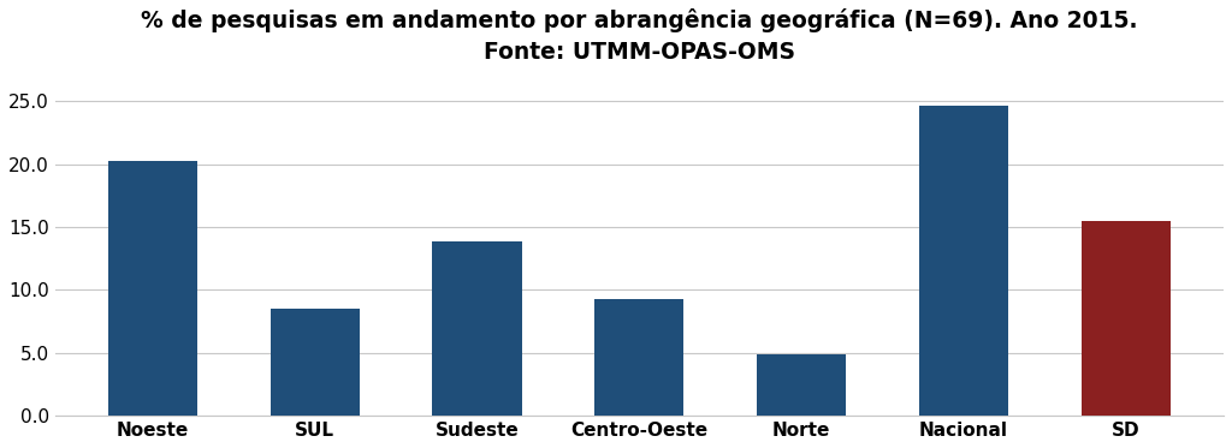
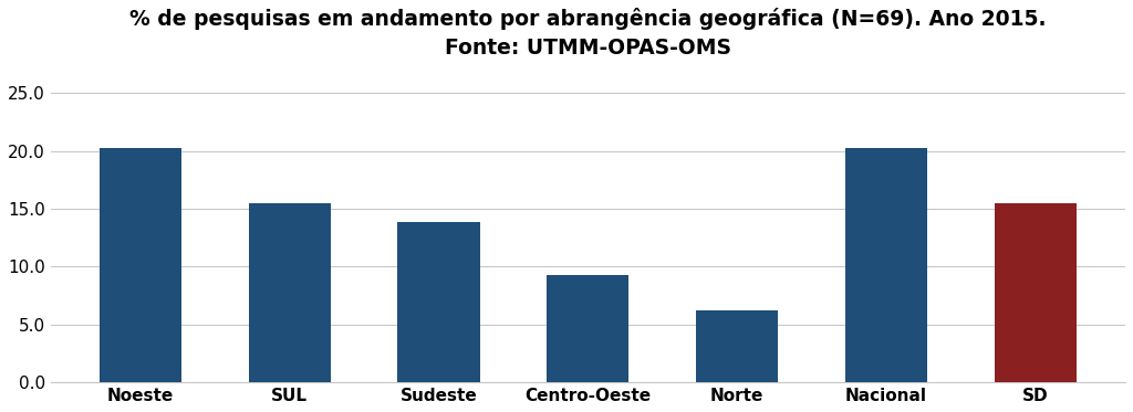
SUL: 8.5 -> 15.5
Norte: 4.9 -> 6.2
Nacional: 24.6 -> 20.3
